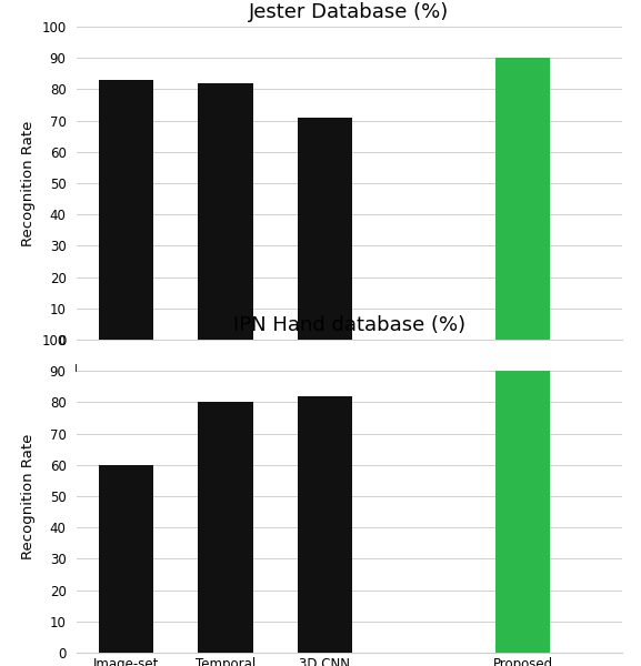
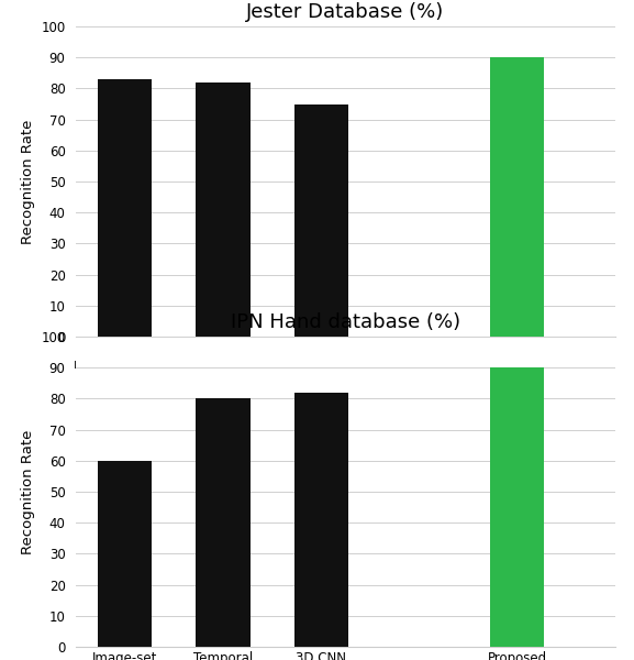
Jester Database (%)/Data level Fusion(Kopuklu, Kose & Rigoll, 2018): 71 -> 75
